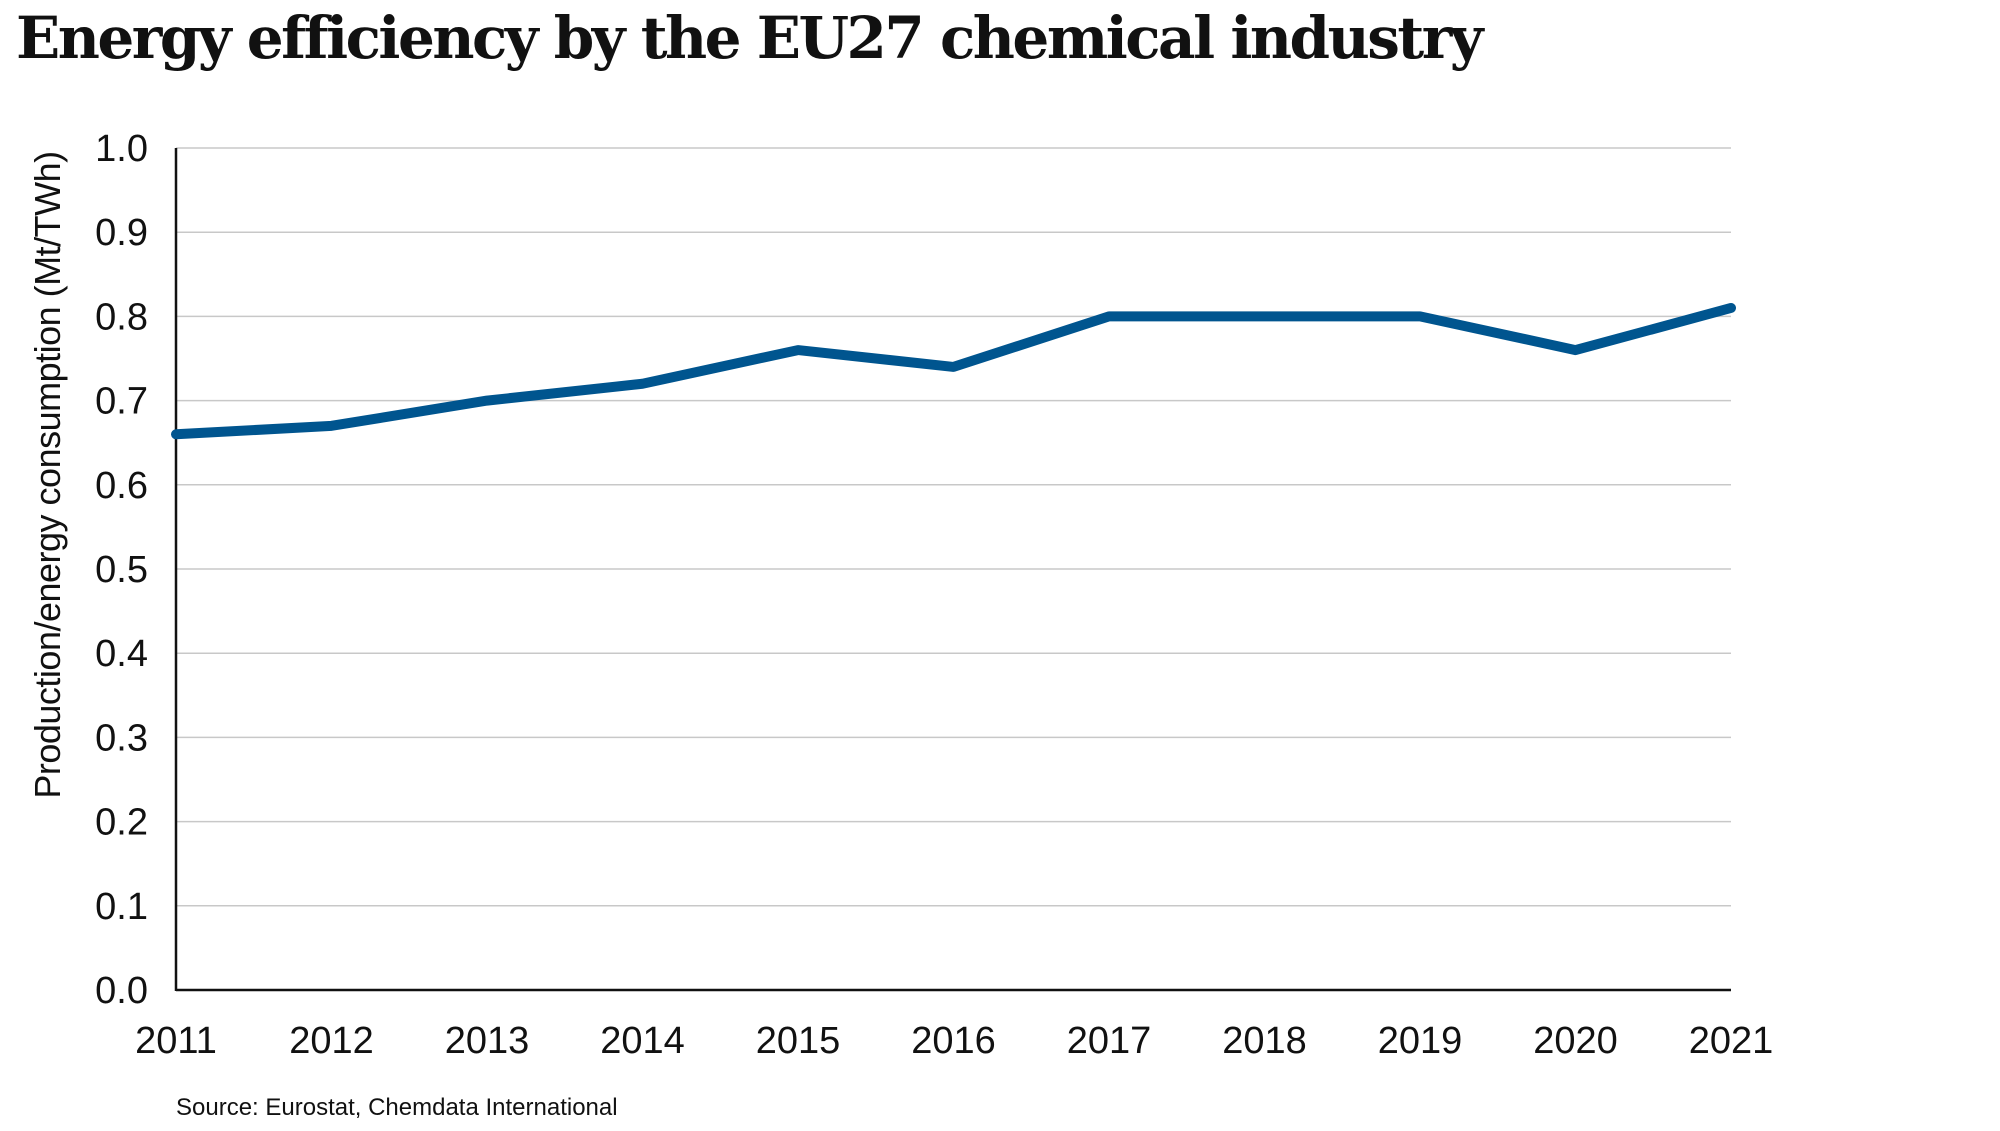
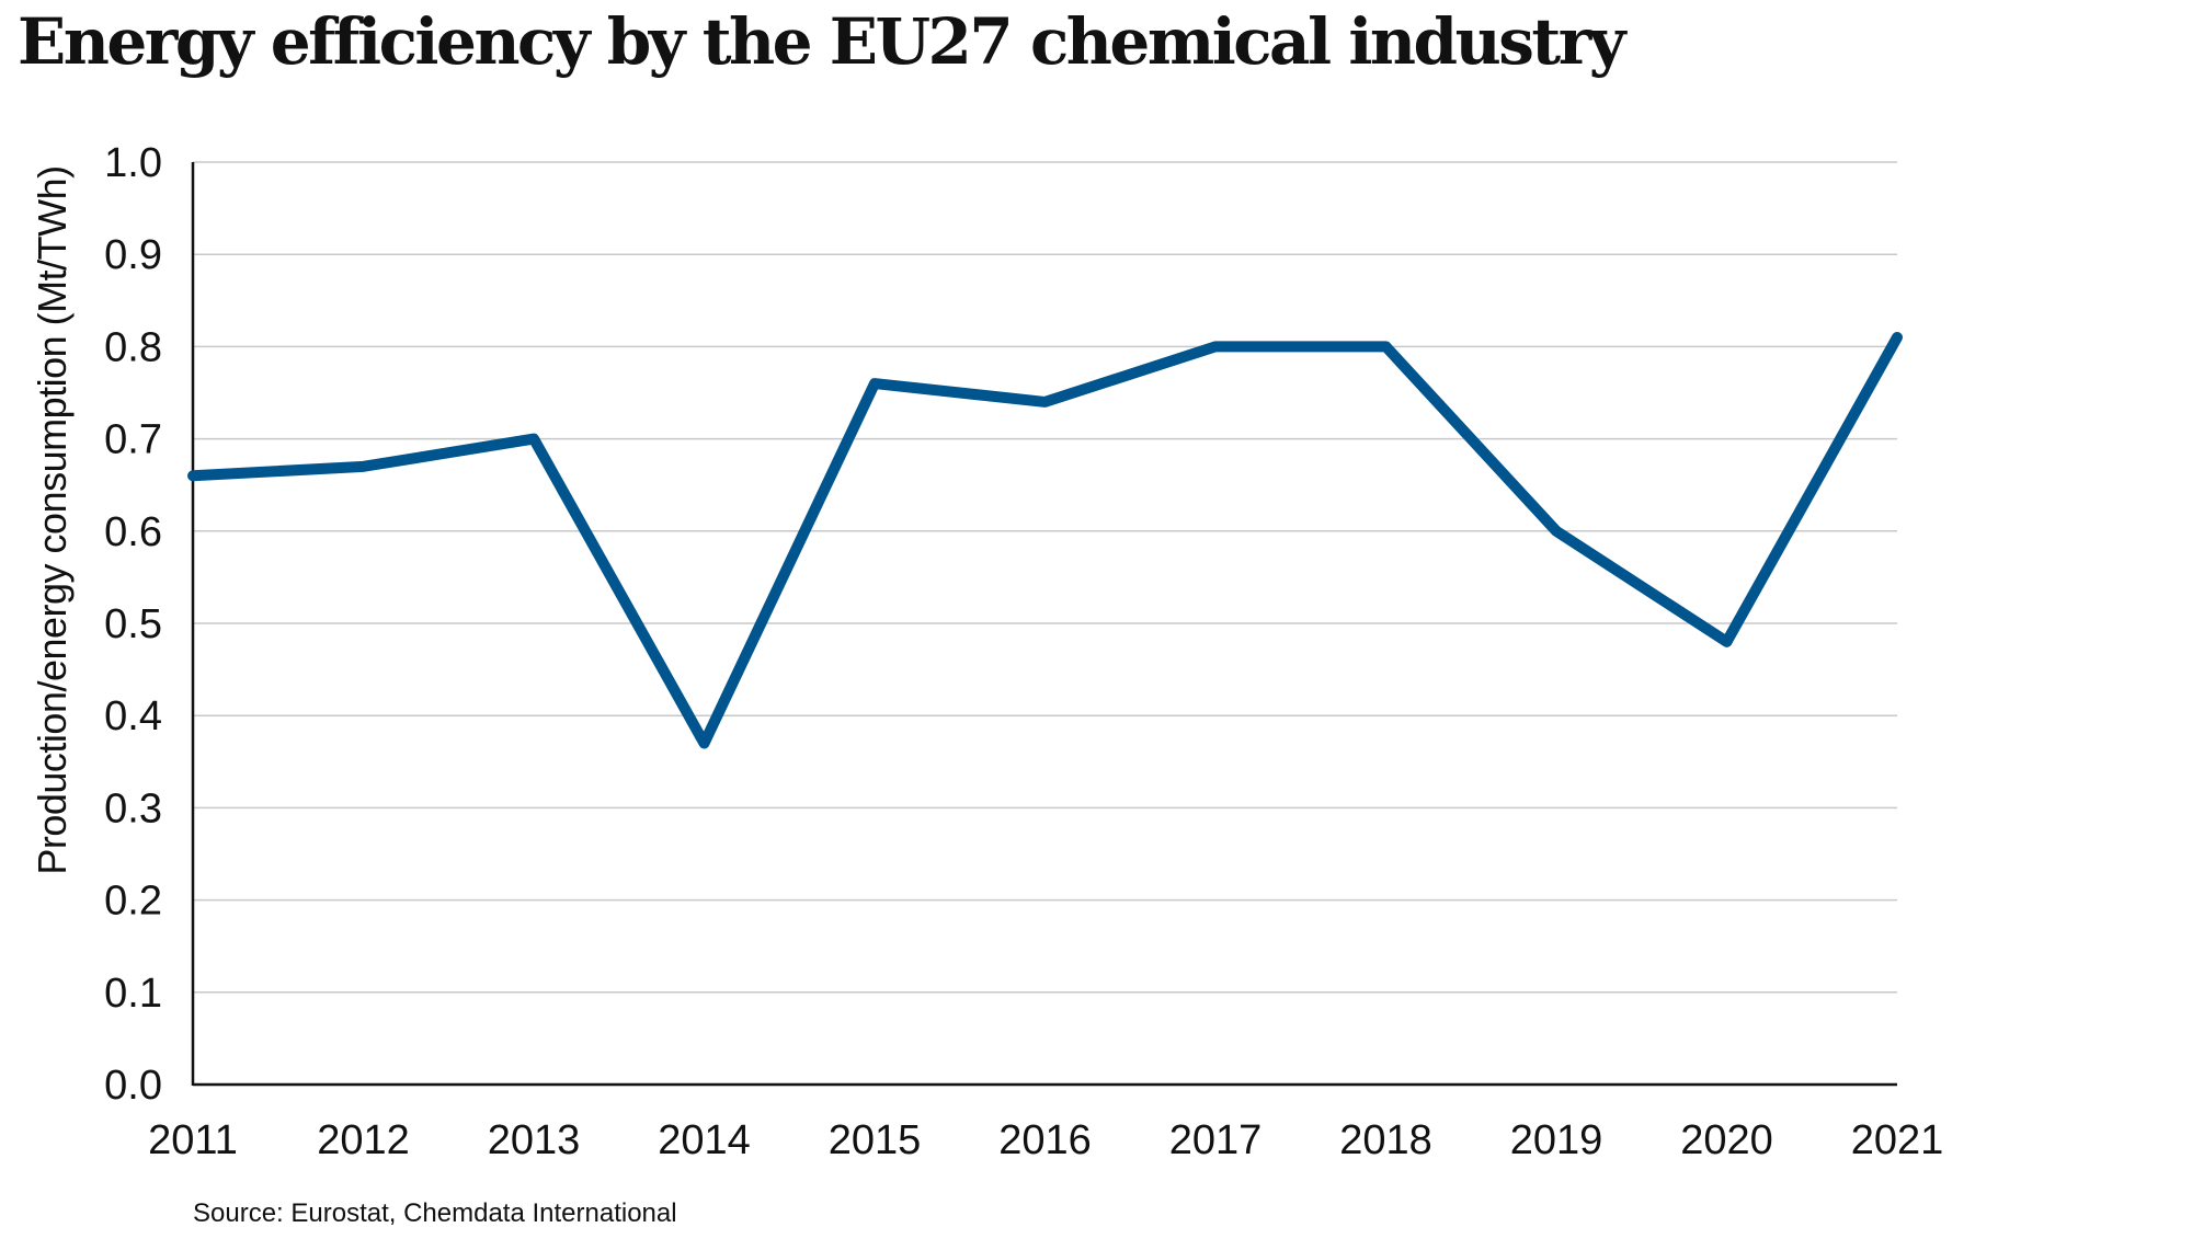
2014: 0.72 -> 0.37
2019: 0.80 -> 0.60
2020: 0.76 -> 0.48
